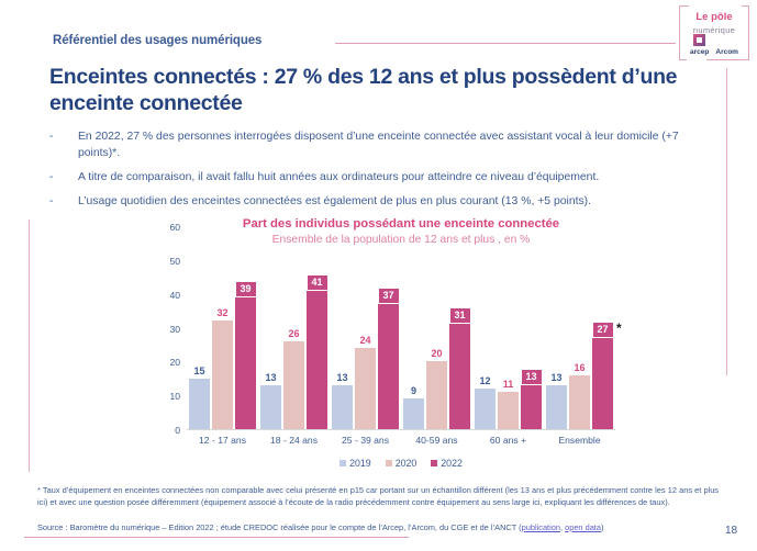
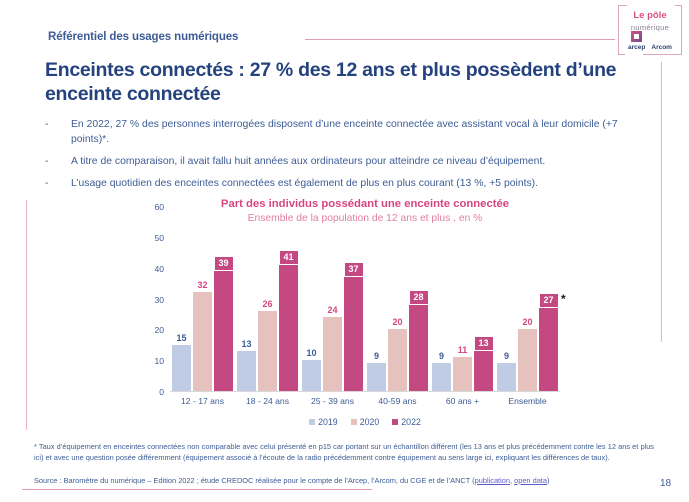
2019/25 - 39 ans: 13 -> 10
2022/40-59 ans: 31 -> 28
2019/60 ans +: 12 -> 9
2019/Ensemble: 13 -> 9
2020/Ensemble: 16 -> 20
